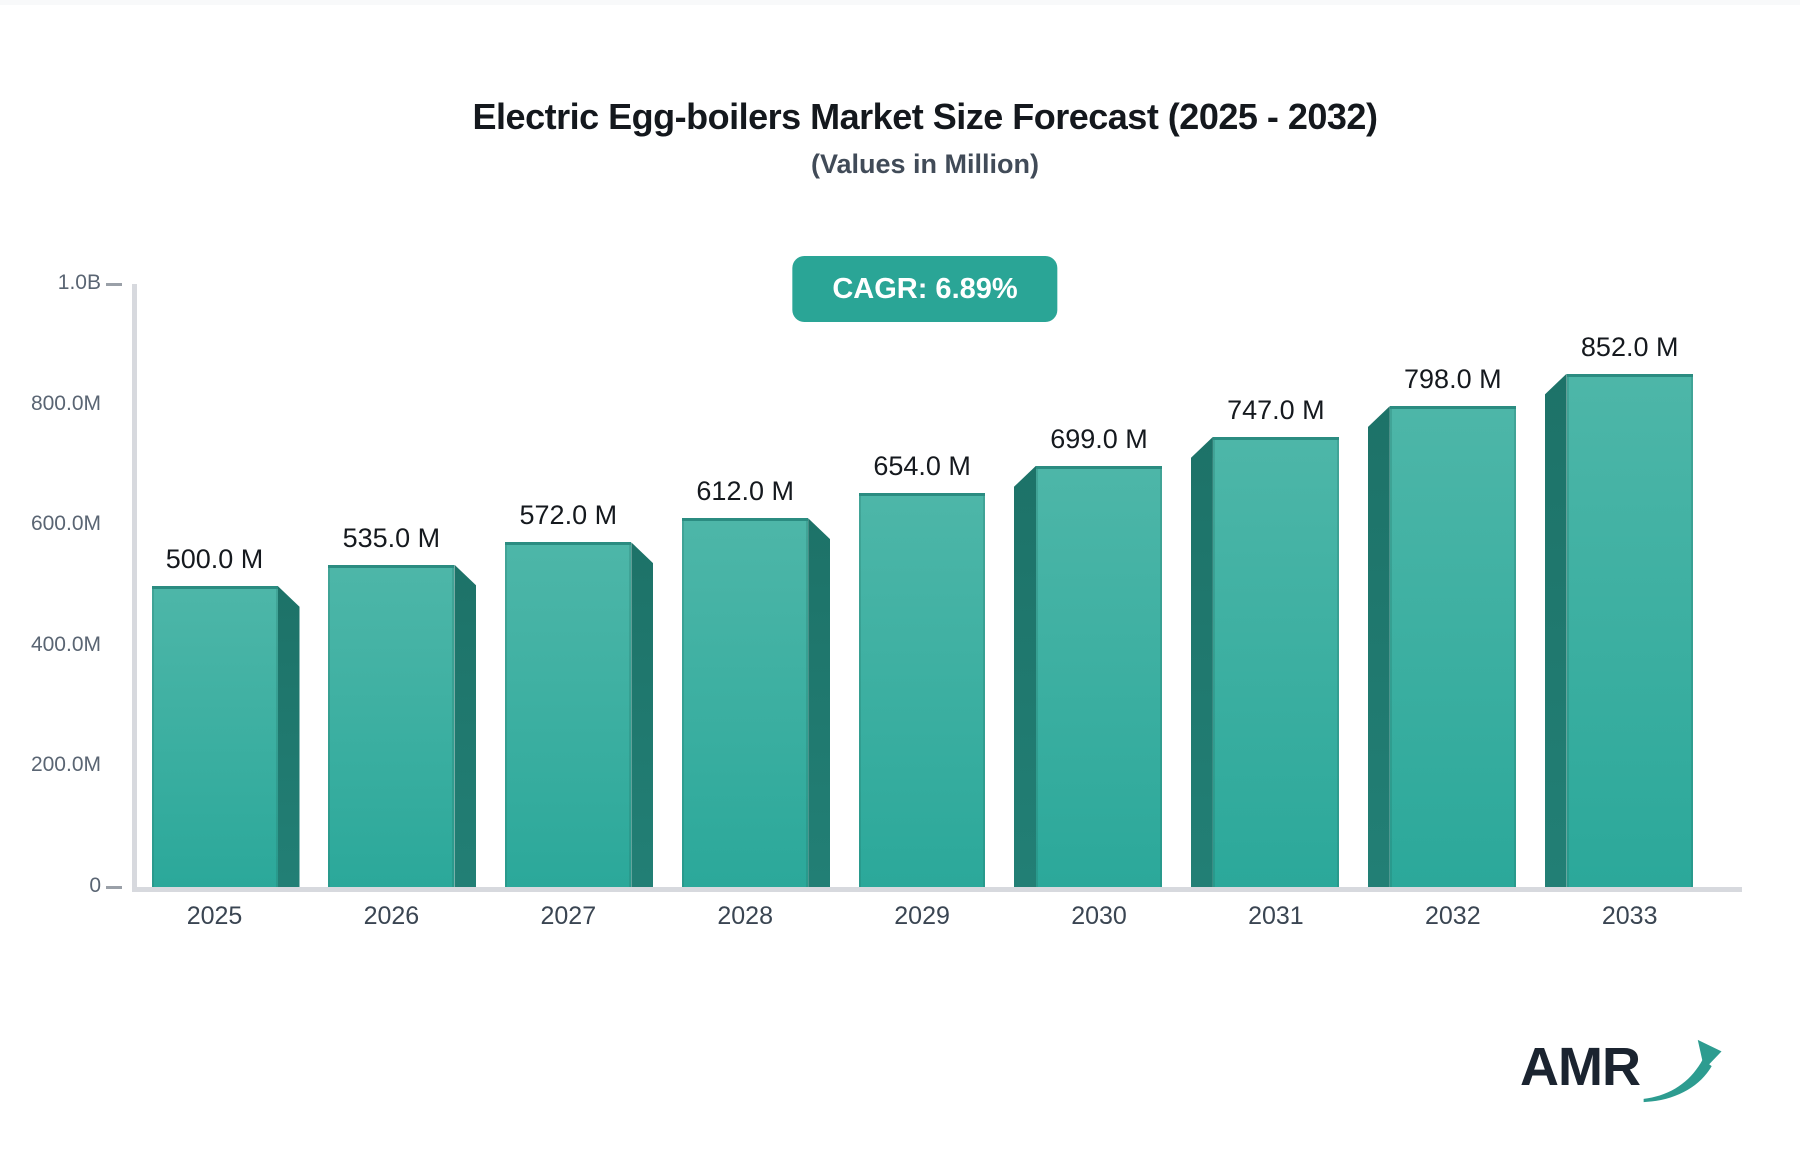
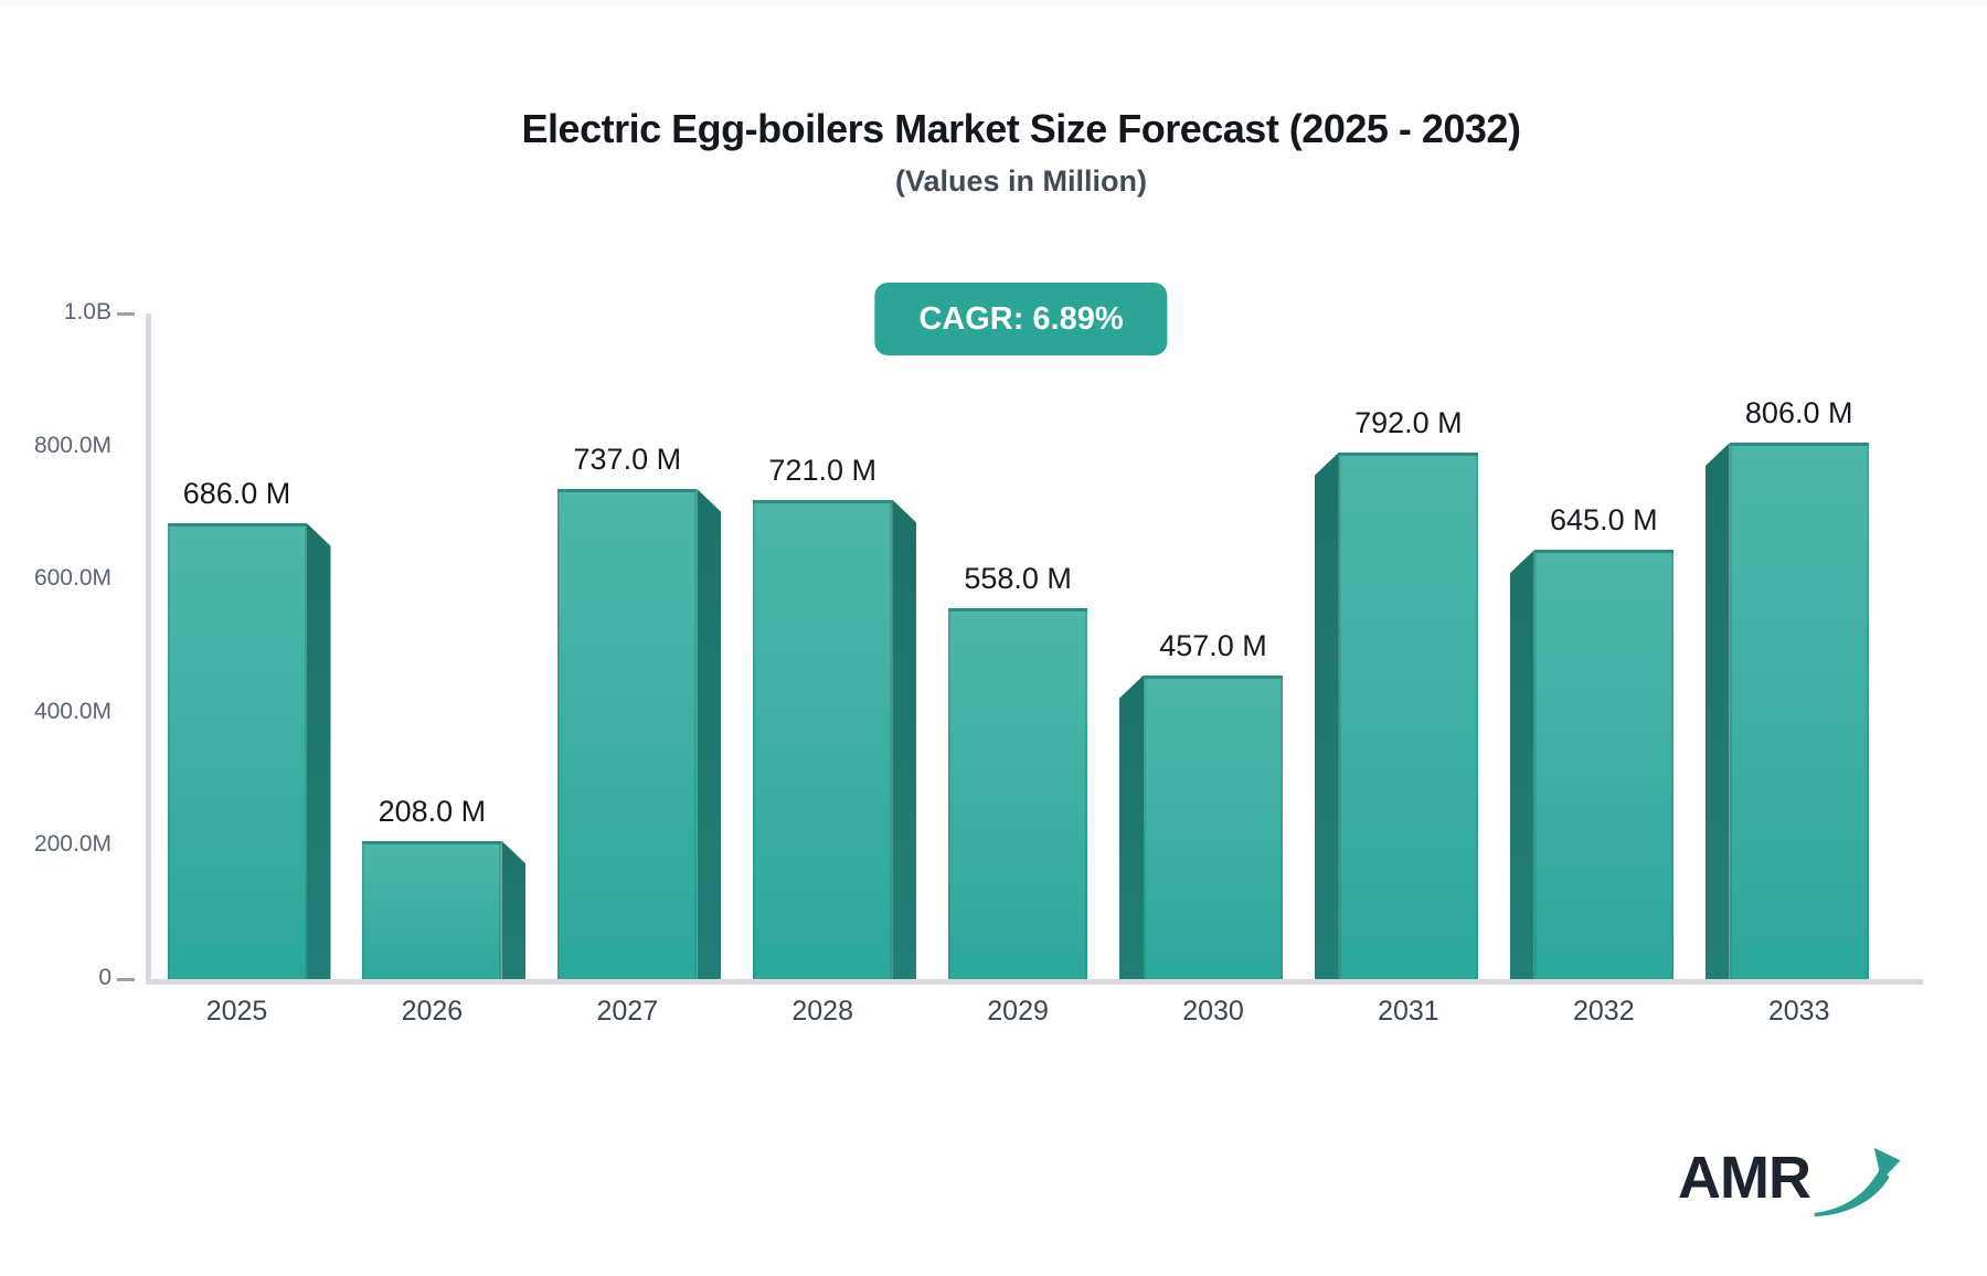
2025: 500.0 -> 686.0
2026: 535.0 -> 208.0
2027: 572.0 -> 737.0
2028: 612.0 -> 721.0
2029: 654.0 -> 558.0
2030: 699.0 -> 457.0
2031: 747.0 -> 792.0
2032: 798.0 -> 645.0
2033: 852.0 -> 806.0
